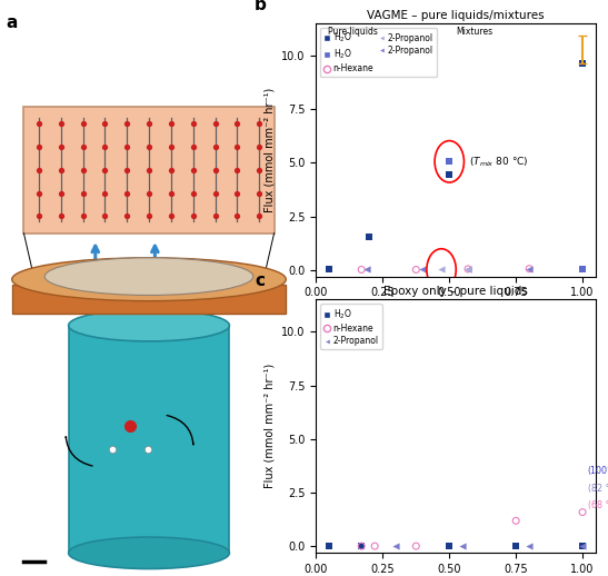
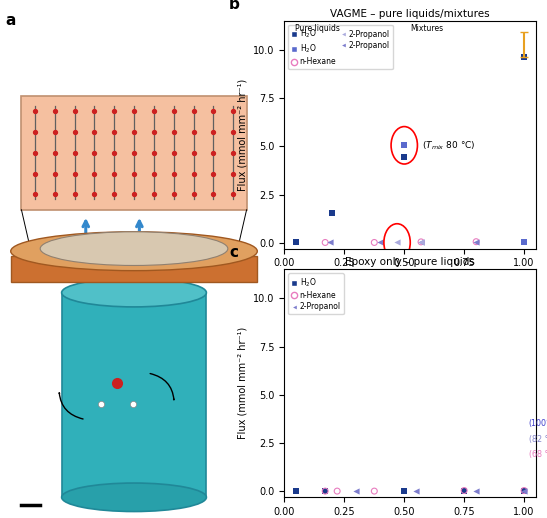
Epoxy only – pure liquids/n-Hexane/0.75: 1.2 -> 0.1
Epoxy only – pure liquids/n-Hexane/1.00: 1.6 -> 0.1
